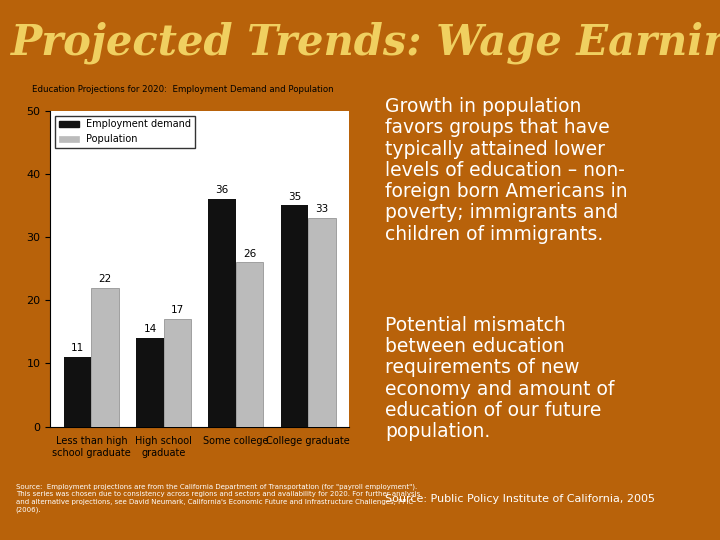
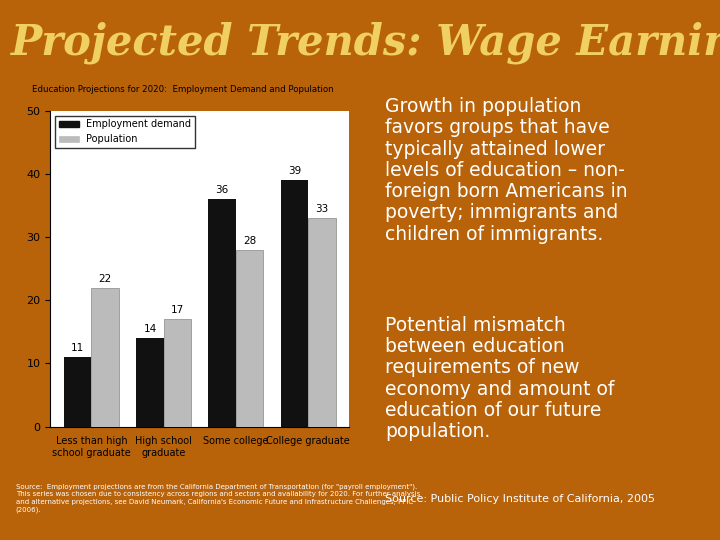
Population/Some college: 26 -> 28
Employment demand/College graduate: 35 -> 39
